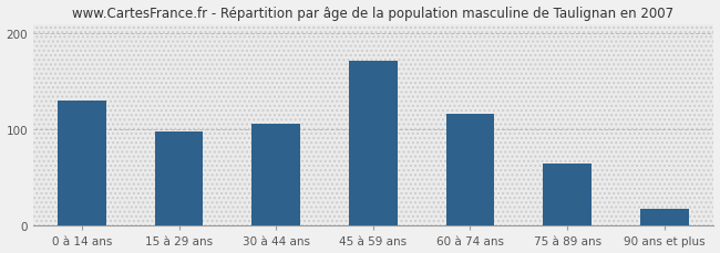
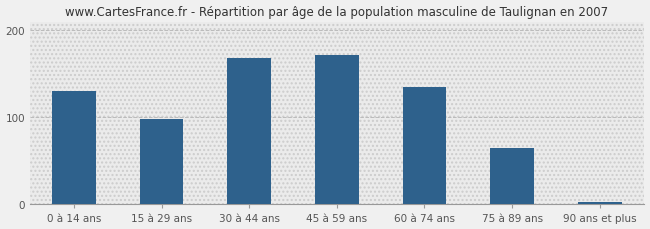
30 à 44 ans: 106 -> 168
60 à 74 ans: 116 -> 135
90 ans et plus: 18 -> 3
